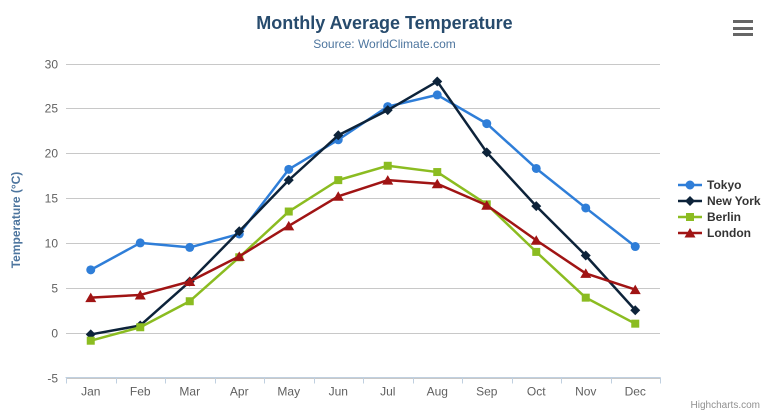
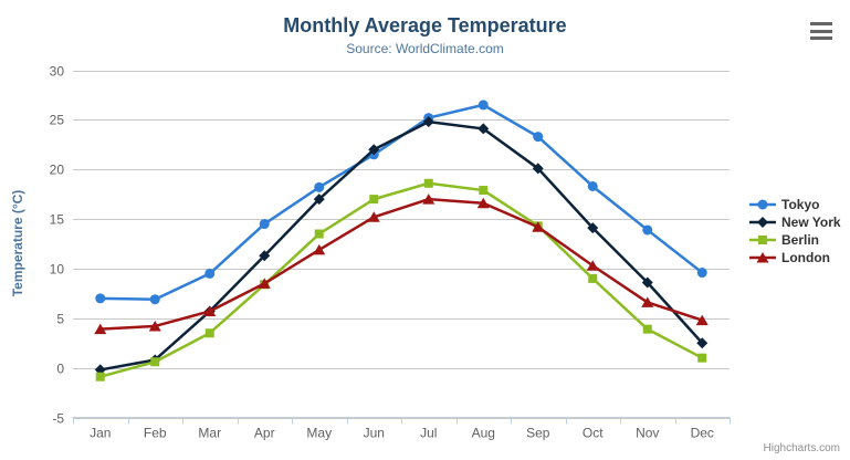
Tokyo/Feb: 10 -> 7
Tokyo/Apr: 11 -> 14
New York/Aug: 28 -> 24
